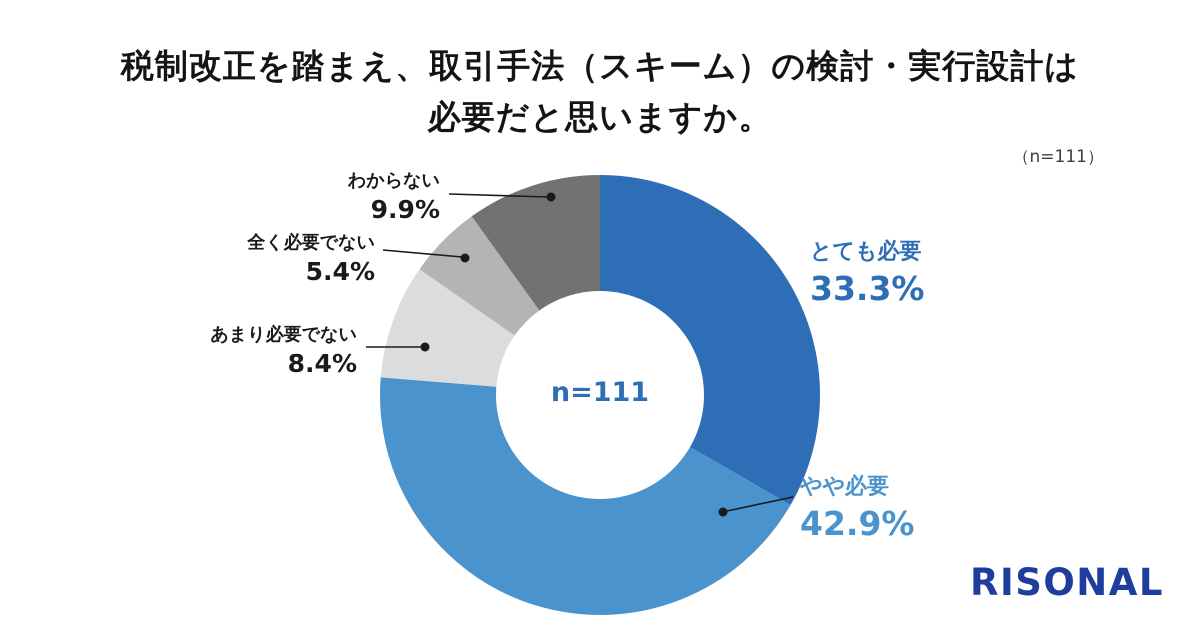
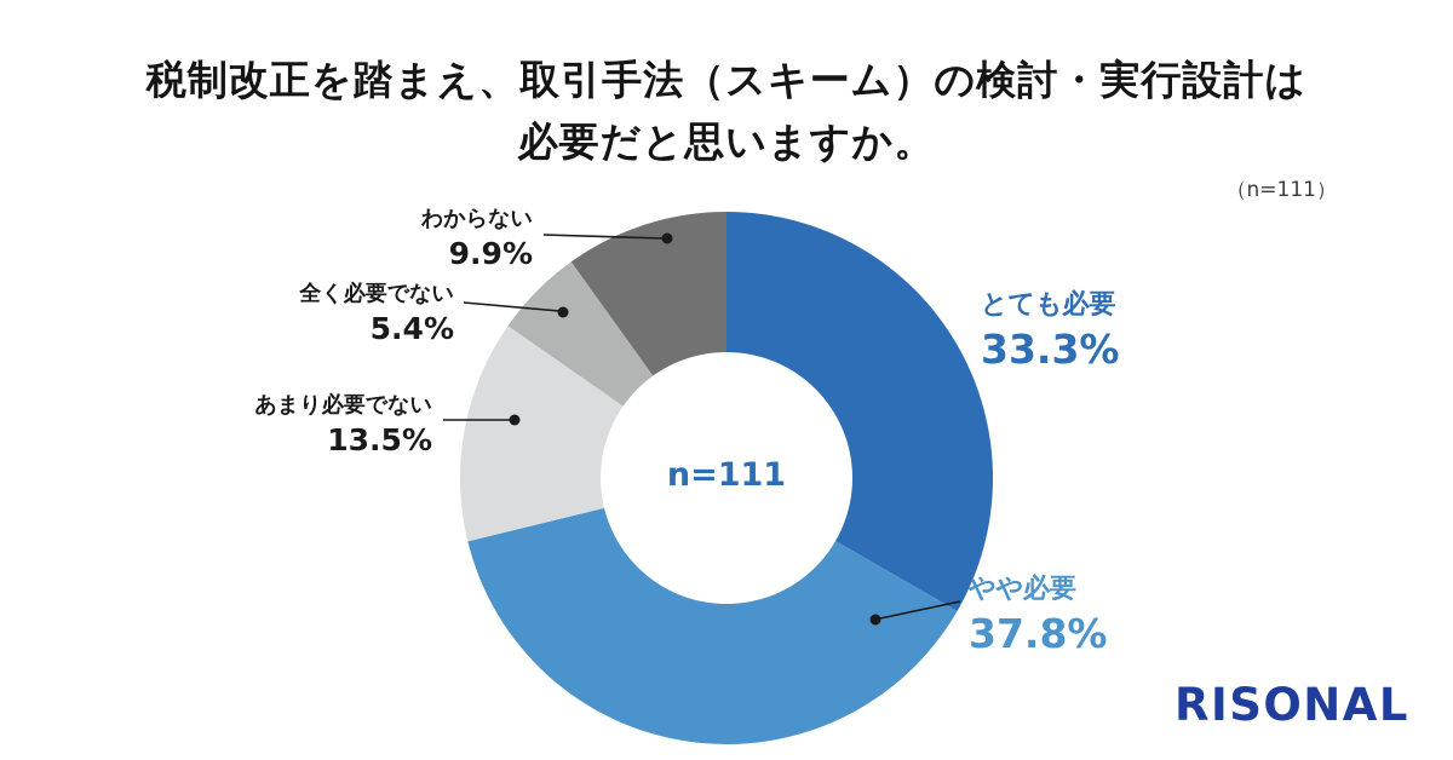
やや必要: 42.9% -> 37.8%
あまり必要でない: 8.4% -> 13.5%
